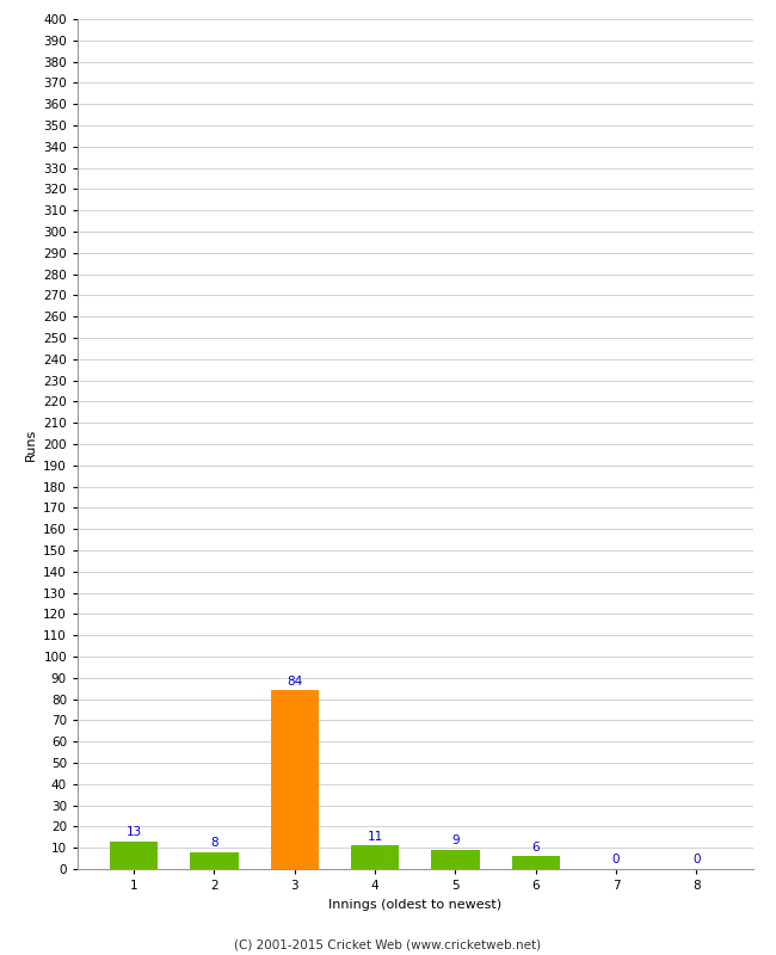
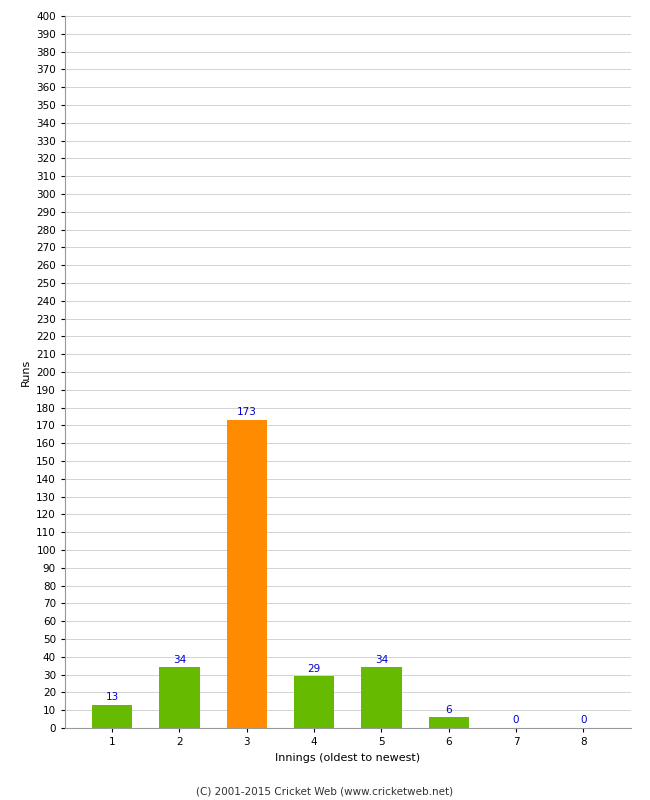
2: 8 -> 34
3: 84 -> 173
4: 11 -> 29
5: 9 -> 34
